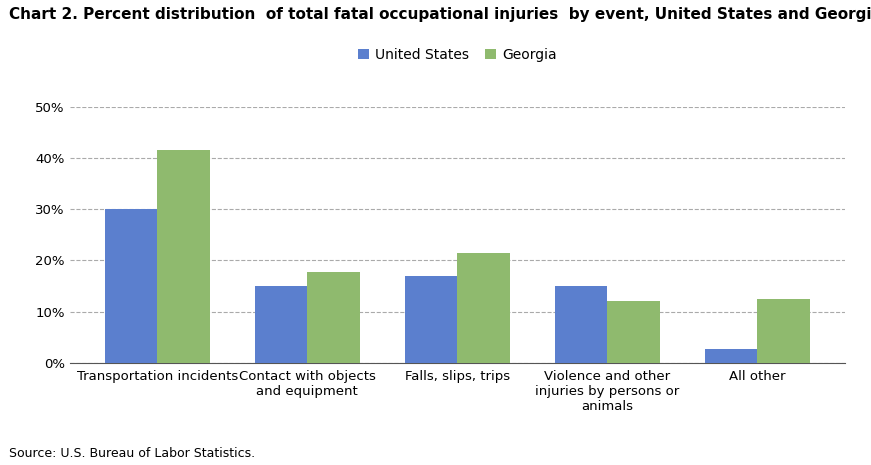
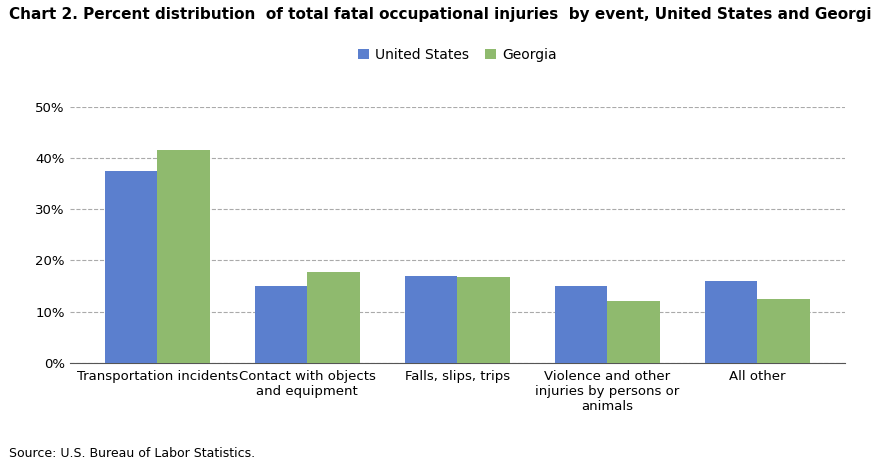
United States/Transportation incidents: 30.0% -> 37.5%
Georgia/Falls, slips, trips: 21.4% -> 16.7%
United States/All other: 2.6% -> 16.0%
